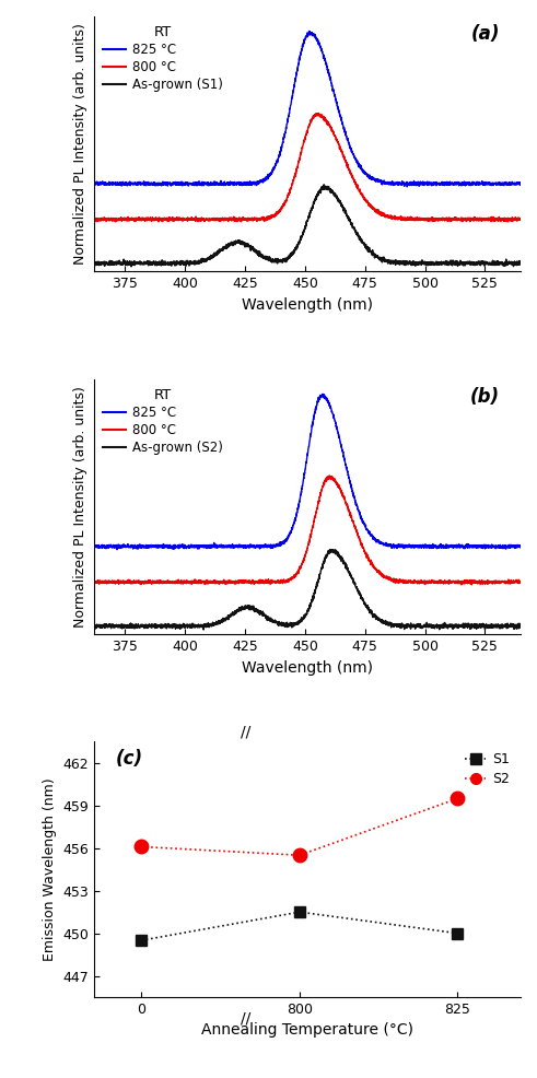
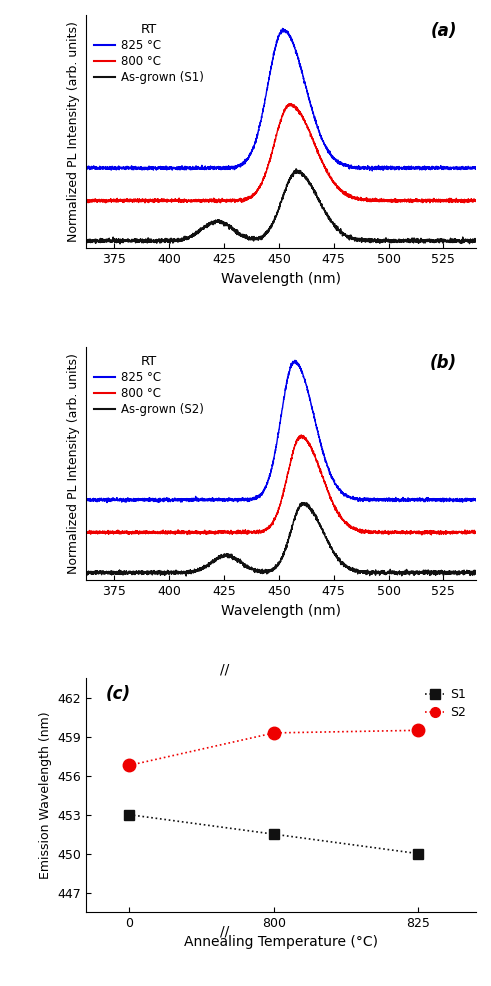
S1/0: 449.5 -> 453.0
S2/0: 456.1 -> 456.8
S2/800: 455.5 -> 459.3
